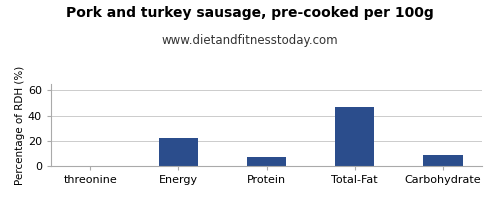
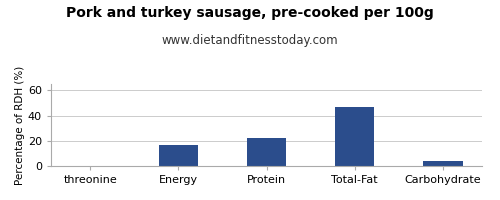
Energy: 22 -> 17
Protein: 7 -> 22
Carbohydrate: 9 -> 4
